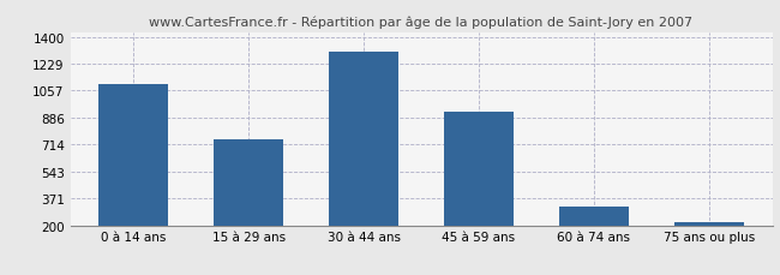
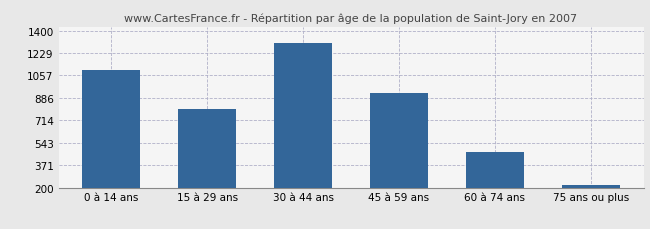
15 à 29 ans: 750 -> 800
60 à 74 ans: 320 -> 470
